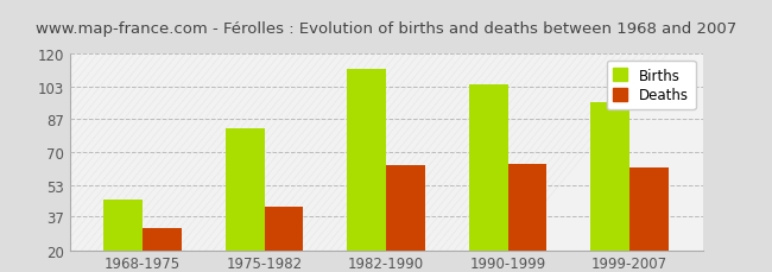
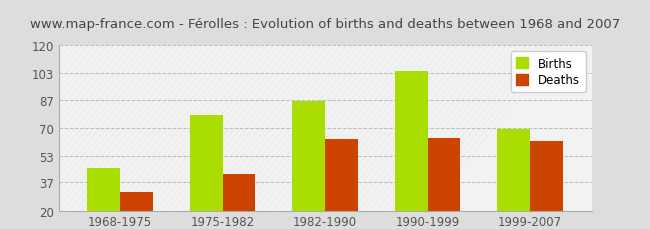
Births/1975-1982: 82 -> 78
Births/1982-1990: 112 -> 86
Births/1999-2007: 95 -> 69
